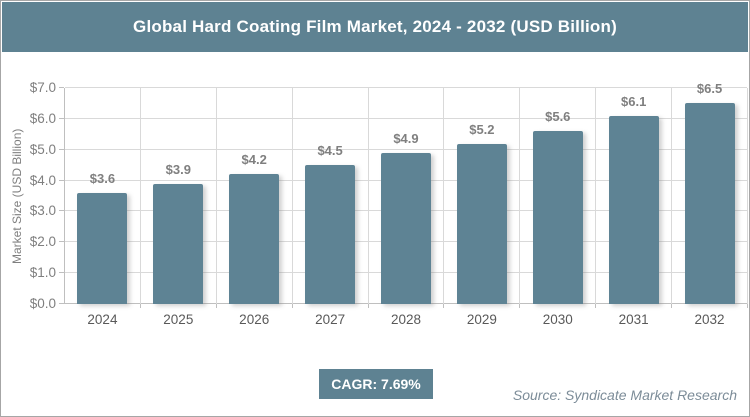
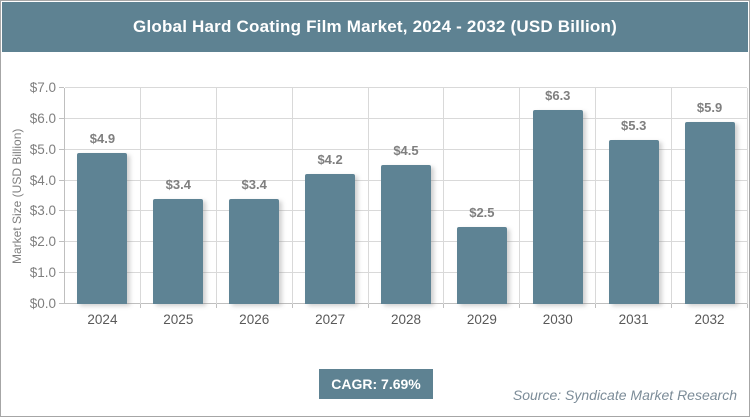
2024: $3.6 -> $4.9
2025: $3.9 -> $3.4
2026: $4.2 -> $3.4
2027: $4.5 -> $4.2
2028: $4.9 -> $4.5
2029: $5.2 -> $2.5
2030: $5.6 -> $6.3
2031: $6.1 -> $5.3
2032: $6.5 -> $5.9
